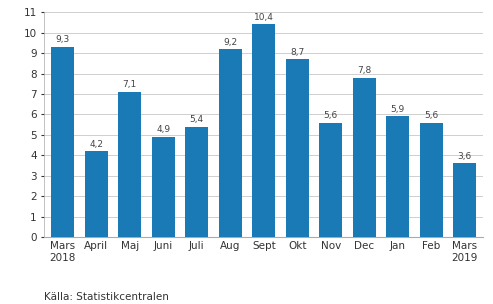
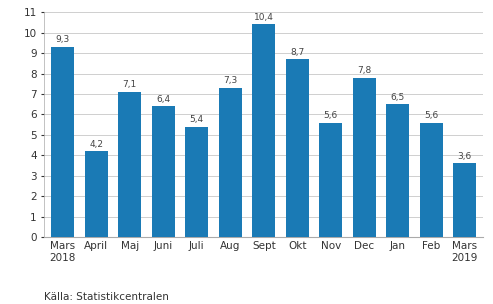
Juni: 4,9 -> 6,4
Aug: 9,2 -> 7,3
Jan: 5,9 -> 6,5
